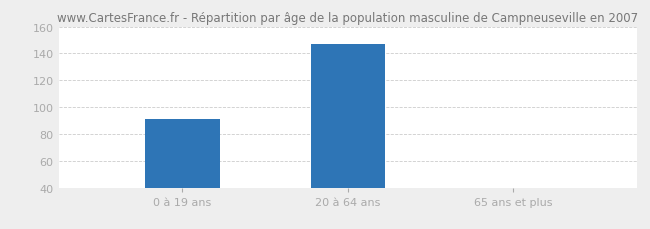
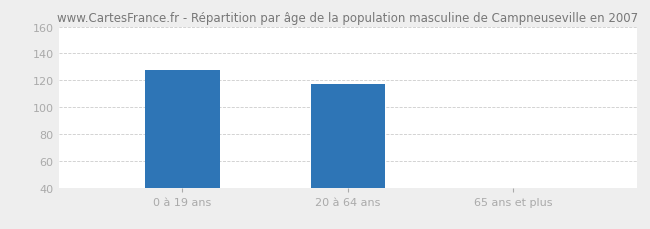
0 à 19 ans: 91 -> 128
20 à 64 ans: 147 -> 117
